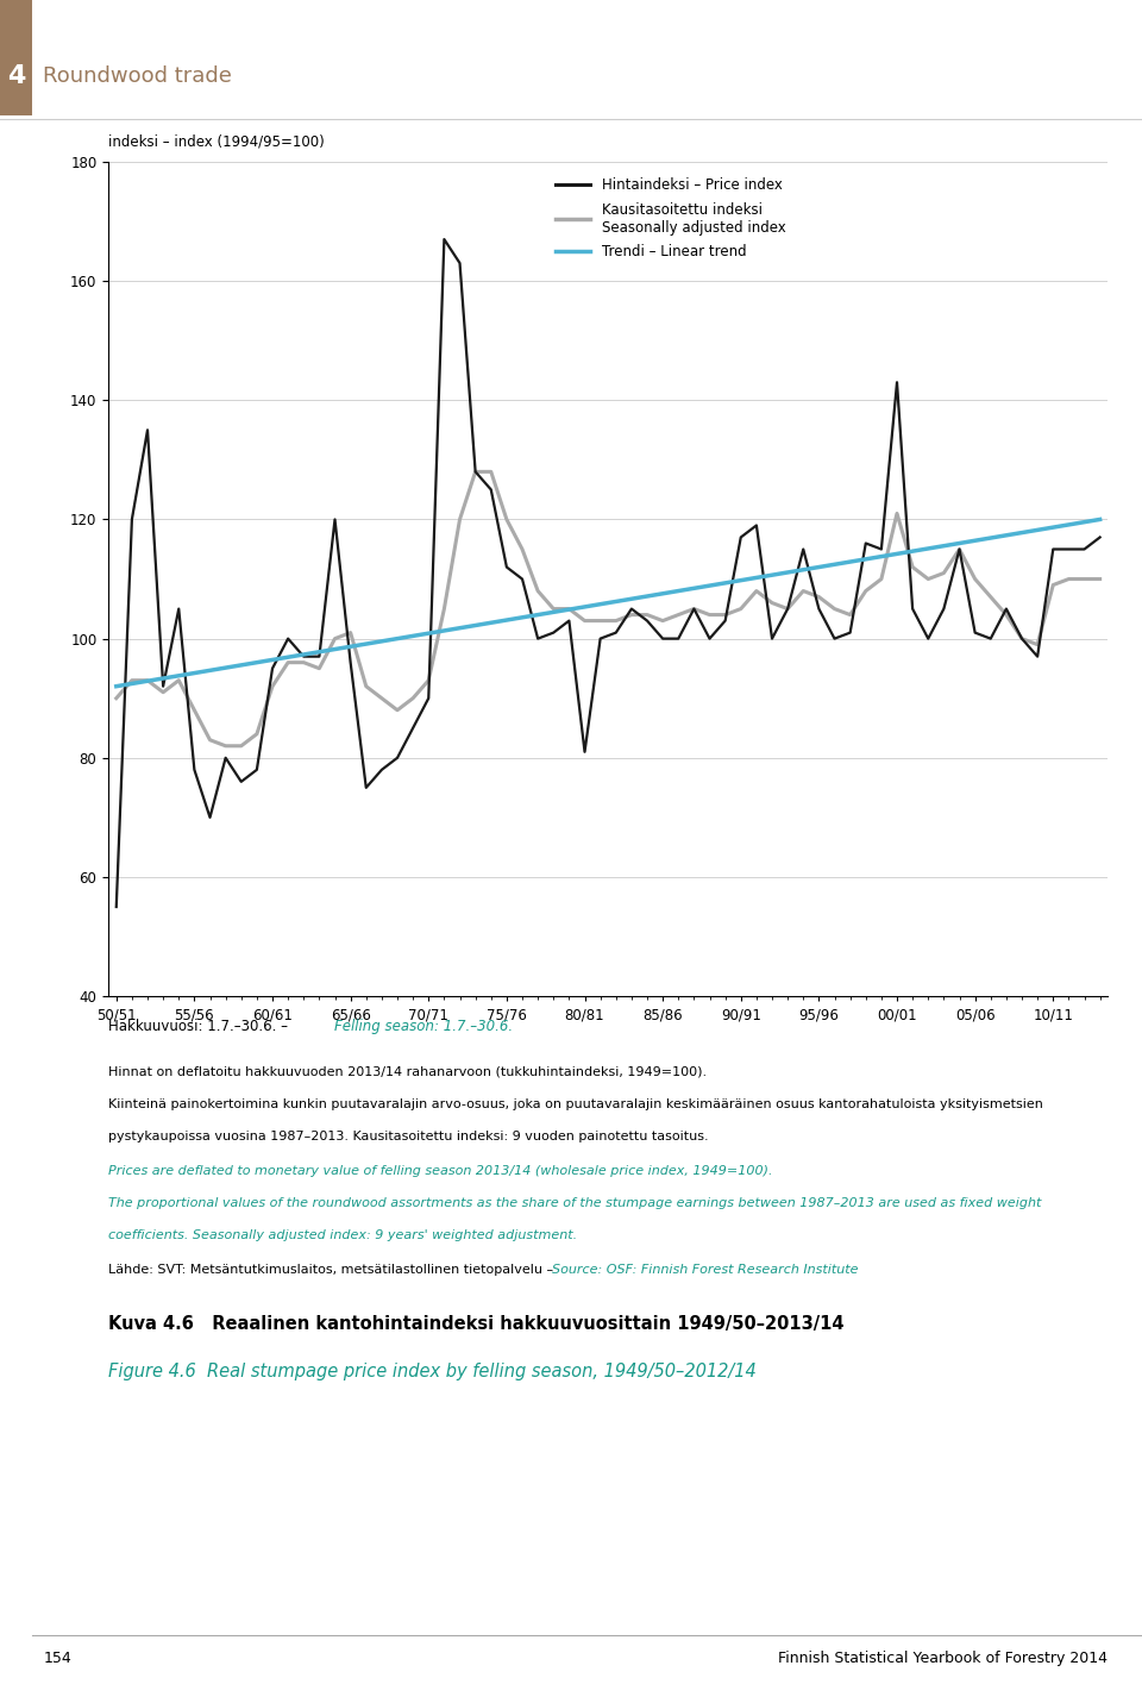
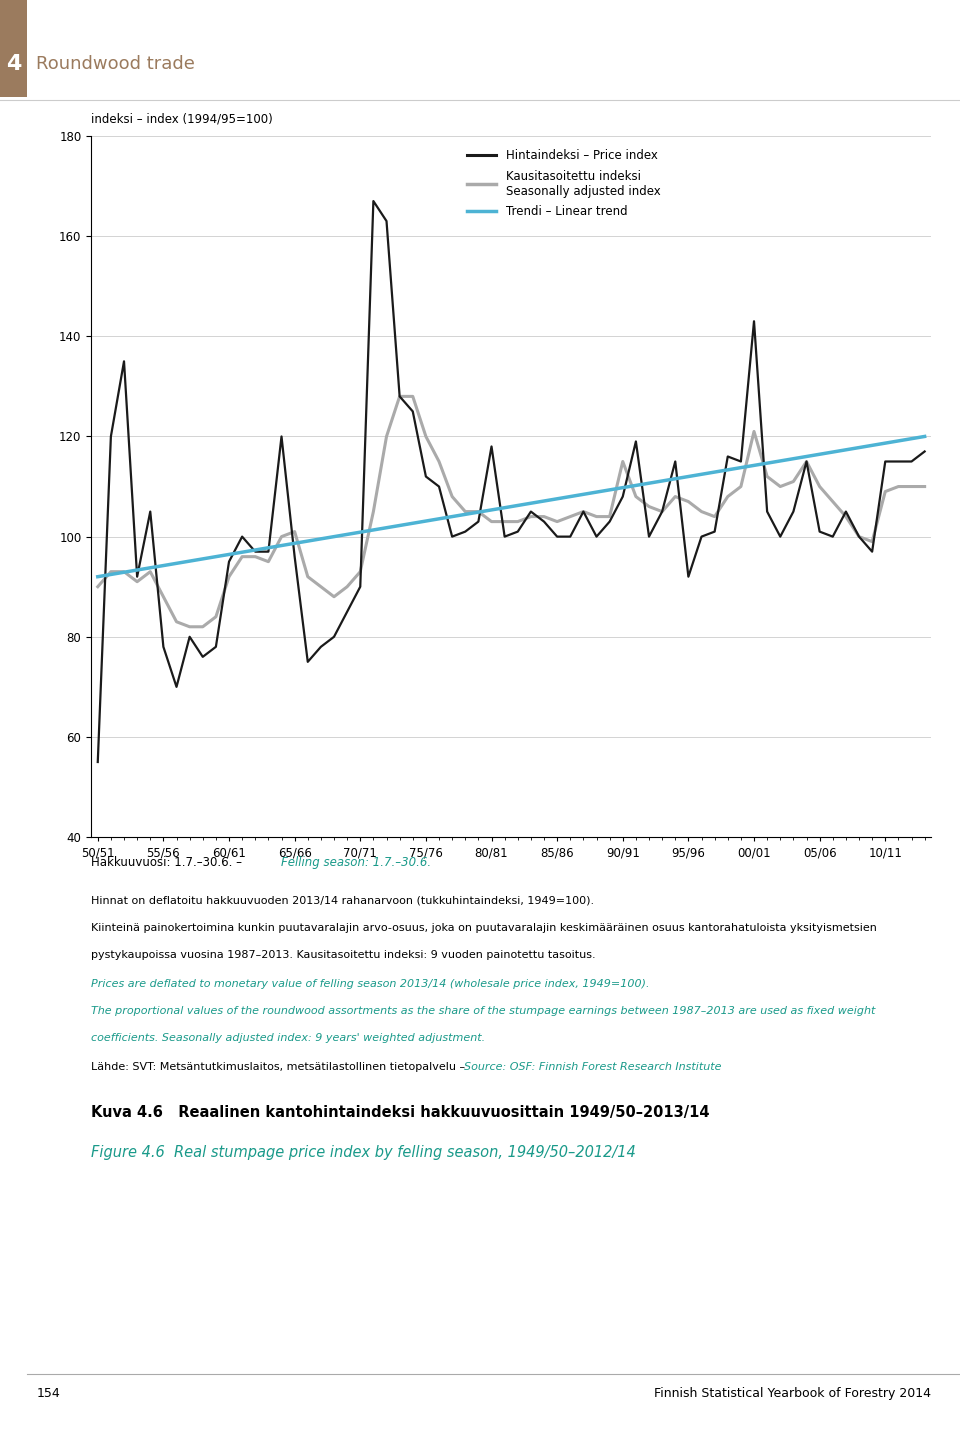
Hintaindeksi – Price index/80/81: 81 -> 118
Hintaindeksi – Price index/90/91: 117 -> 108
Kausitasoitettu indeksi Seasonally adjusted index/90/91: 105 -> 115
Hintaindeksi – Price index/95/96: 105 -> 92
